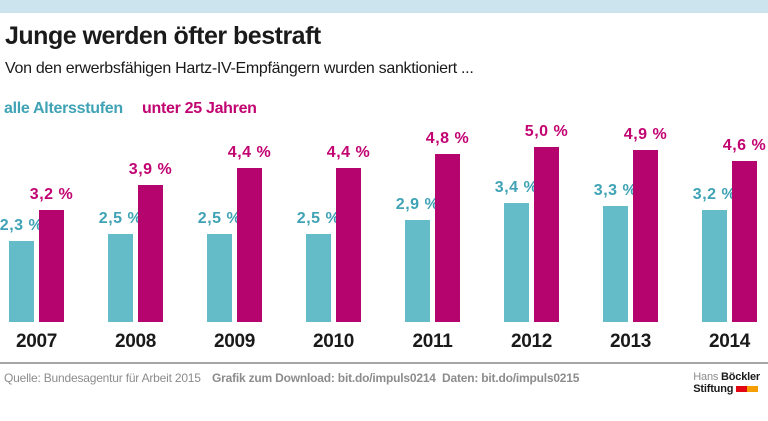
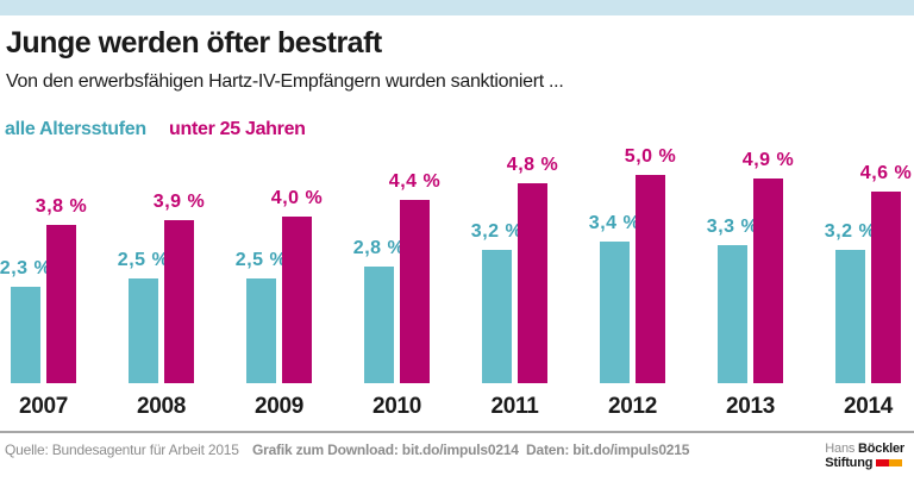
unter 25 Jahren/2007: 3,2 -> 3,8
unter 25 Jahren/2009: 4,4 -> 4,0
alle Altersstufen/2010: 2,5 -> 2,8
alle Altersstufen/2011: 2,9 -> 3,2
